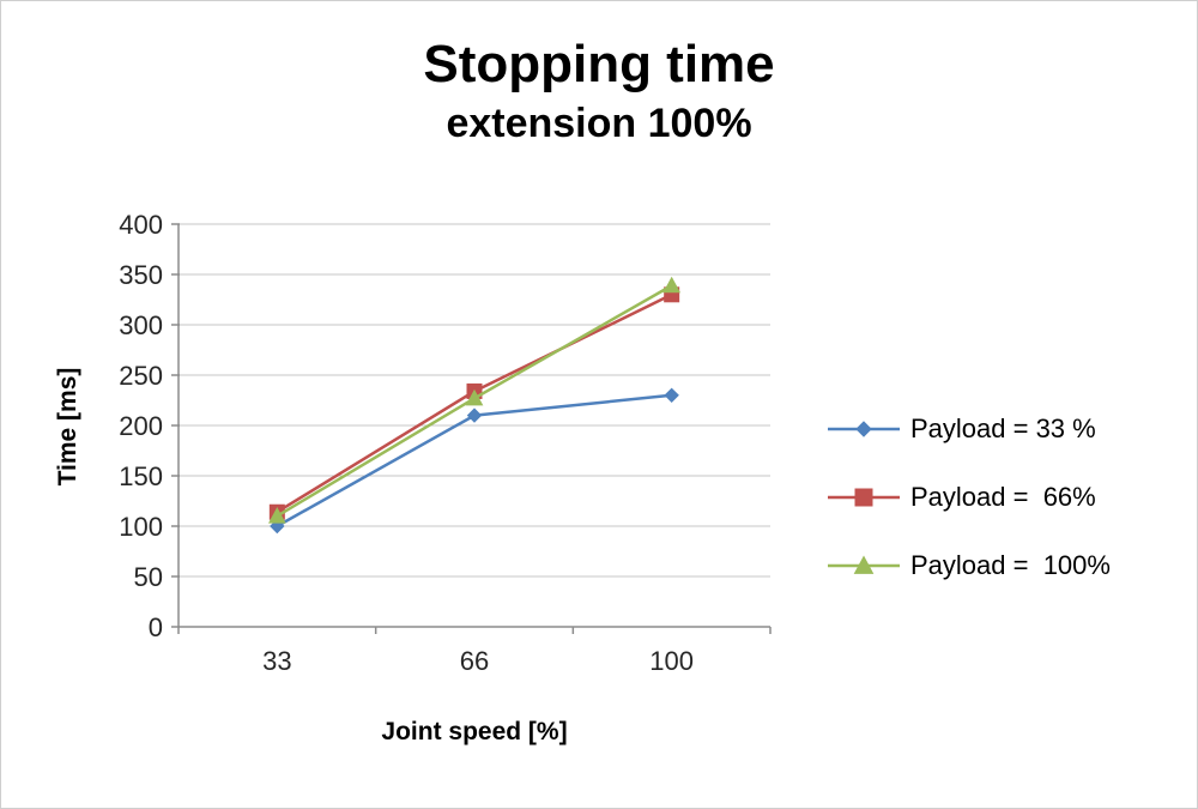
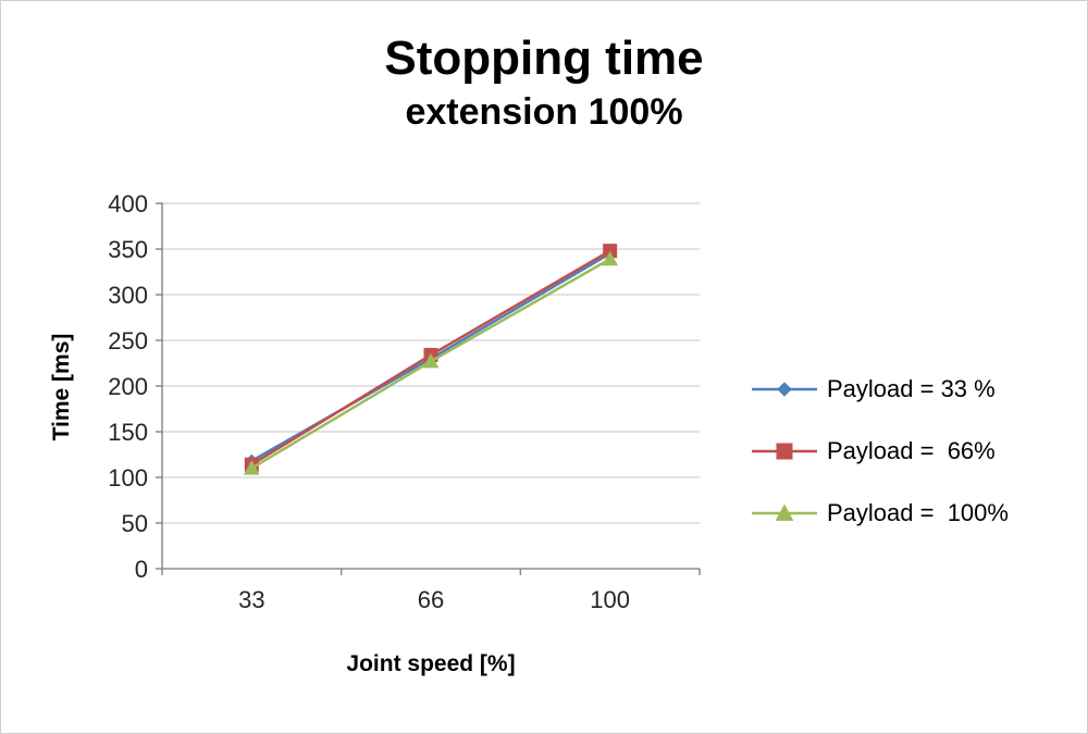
Payload = 33 %/33: 100 -> 120
Payload = 33 %/66: 210 -> 230
Payload = 33 %/100: 230 -> 340
Payload = 66%/100: 330 -> 350
